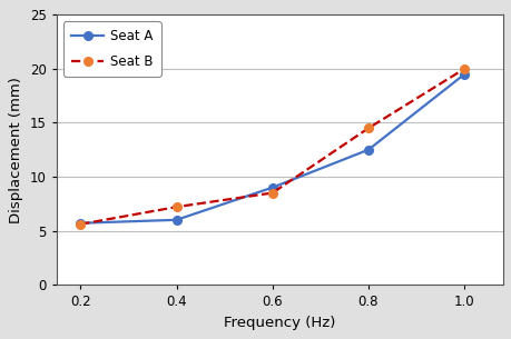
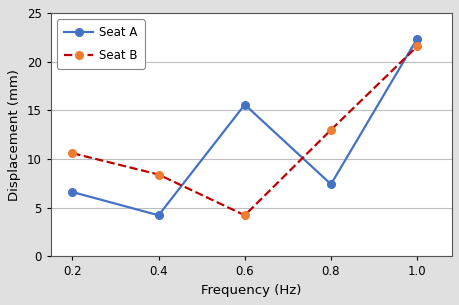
Seat A/0.2: 5.7 -> 6.6
Seat B/0.2: 5.6 -> 10.6
Seat A/0.4: 6.0 -> 4.2
Seat B/0.4: 7.2 -> 8.4
Seat A/0.6: 9.0 -> 15.6
Seat B/0.6: 8.5 -> 4.2
Seat A/0.8: 12.5 -> 7.4
Seat B/0.8: 14.5 -> 13.0
Seat A/1.0: 19.5 -> 22.4
Seat B/1.0: 20.0 -> 21.6
